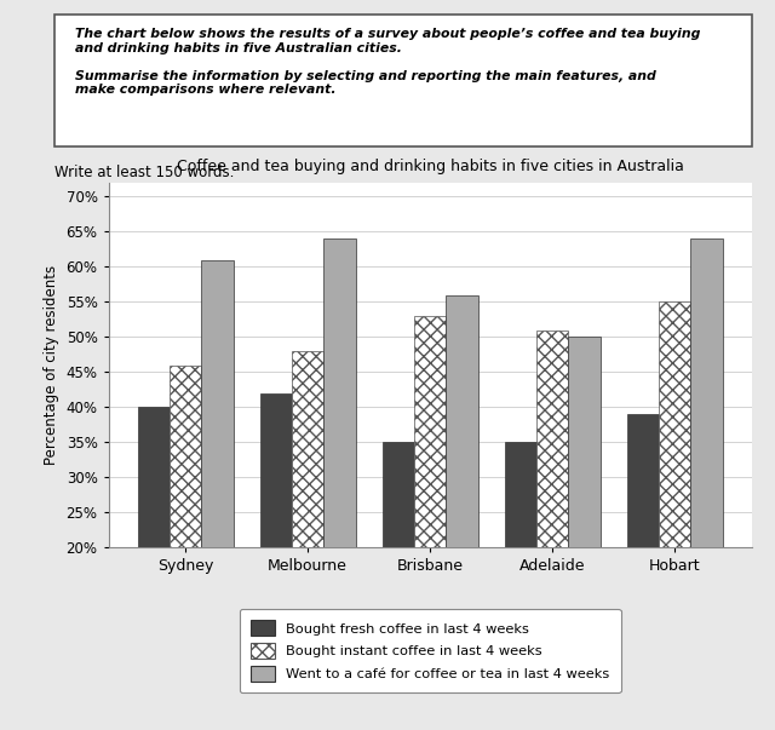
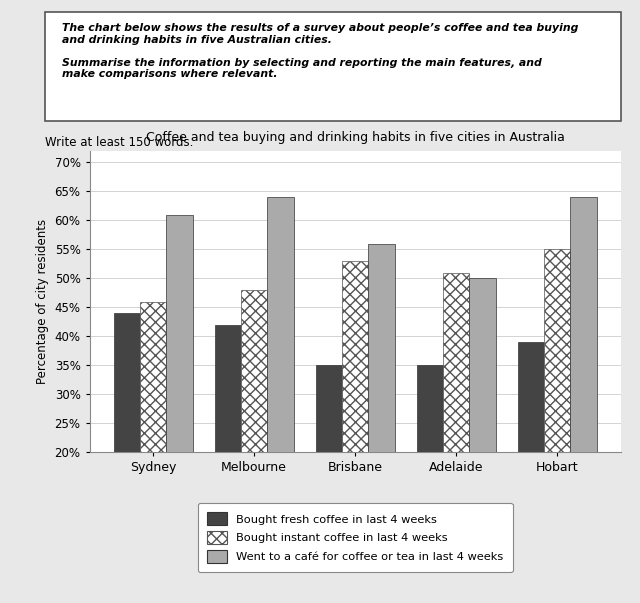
Bought fresh coffee in last 4 weeks/Sydney: 40% -> 44%
